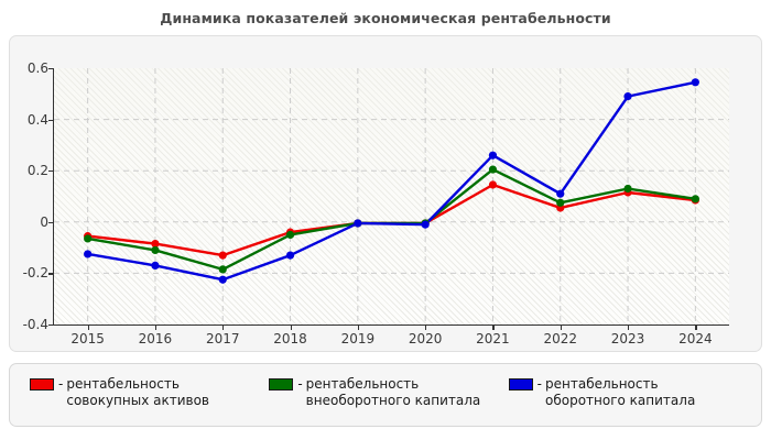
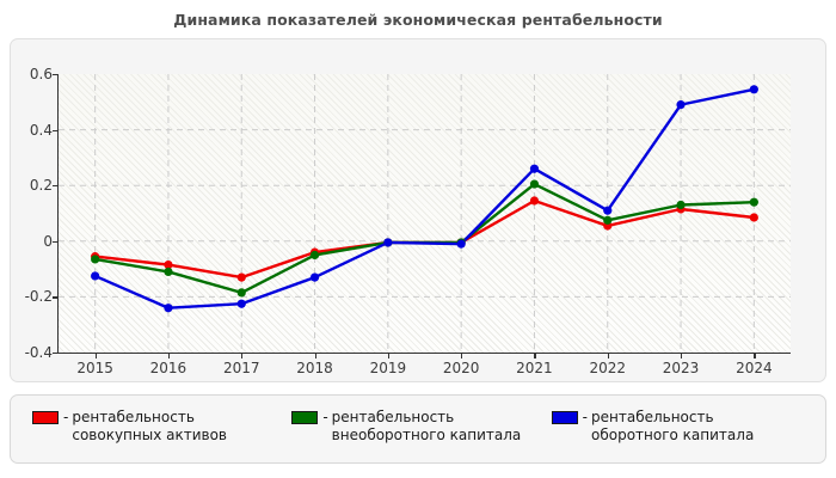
рентабельность оборотного капитала/2016: -0.17 -> -0.24
рентабельность внеоборотного капитала/2024: 0.09 -> 0.14
